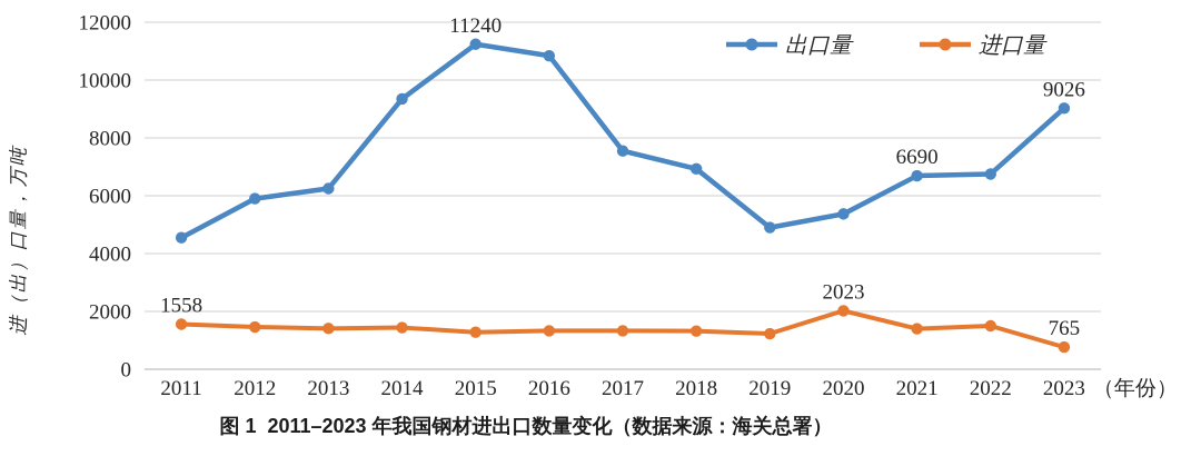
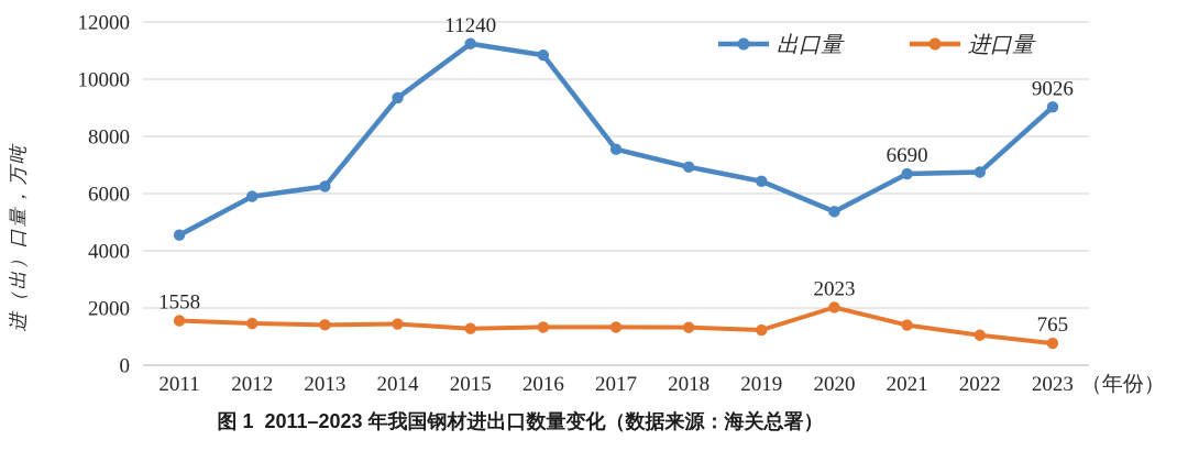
出口量/2019: 4900 -> 6400
进口量/2022: 1500 -> 1000
